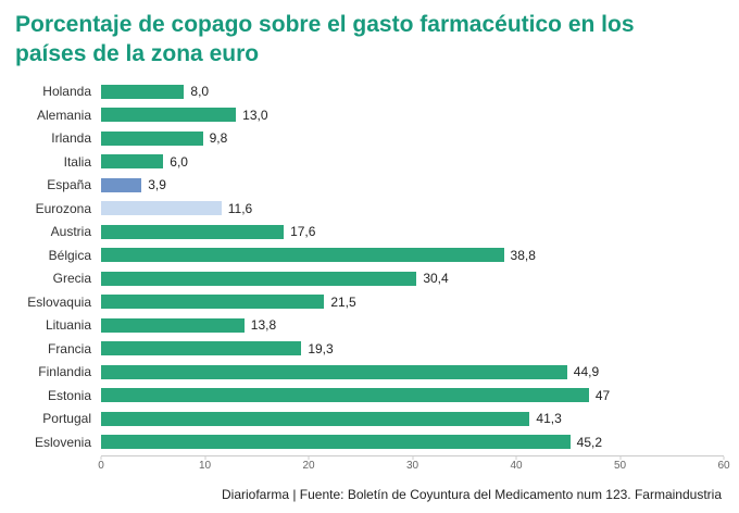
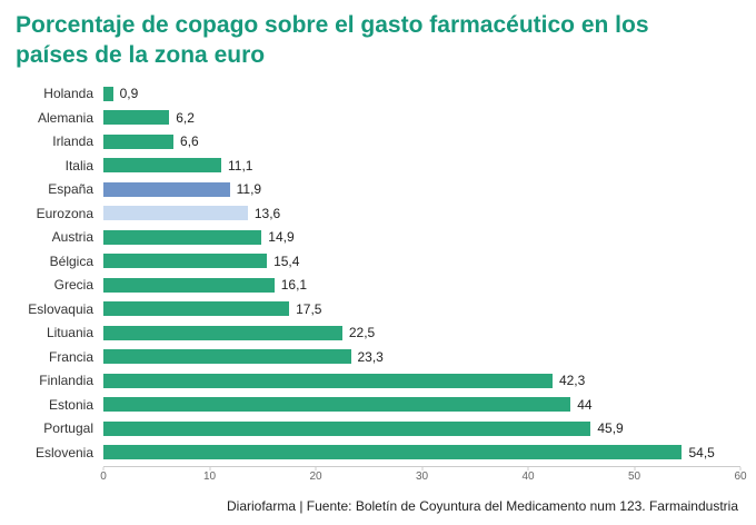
Holanda: 8,0 -> 0,9
Alemania: 13,0 -> 6,2
Irlanda: 9,8 -> 6,6
Italia: 6,0 -> 11,1
España: 3,9 -> 11,9
Eurozona: 11,6 -> 13,6
Austria: 17,6 -> 14,9
Bélgica: 38,8 -> 15,4
Grecia: 30,4 -> 16,1
Eslovaquia: 21,5 -> 17,5
Lituania: 13,8 -> 22,5
Francia: 19,3 -> 23,3
Finlandia: 44,9 -> 42,3
Estonia: 47 -> 44
Portugal: 41,3 -> 45,9
Eslovenia: 45,2 -> 54,5
